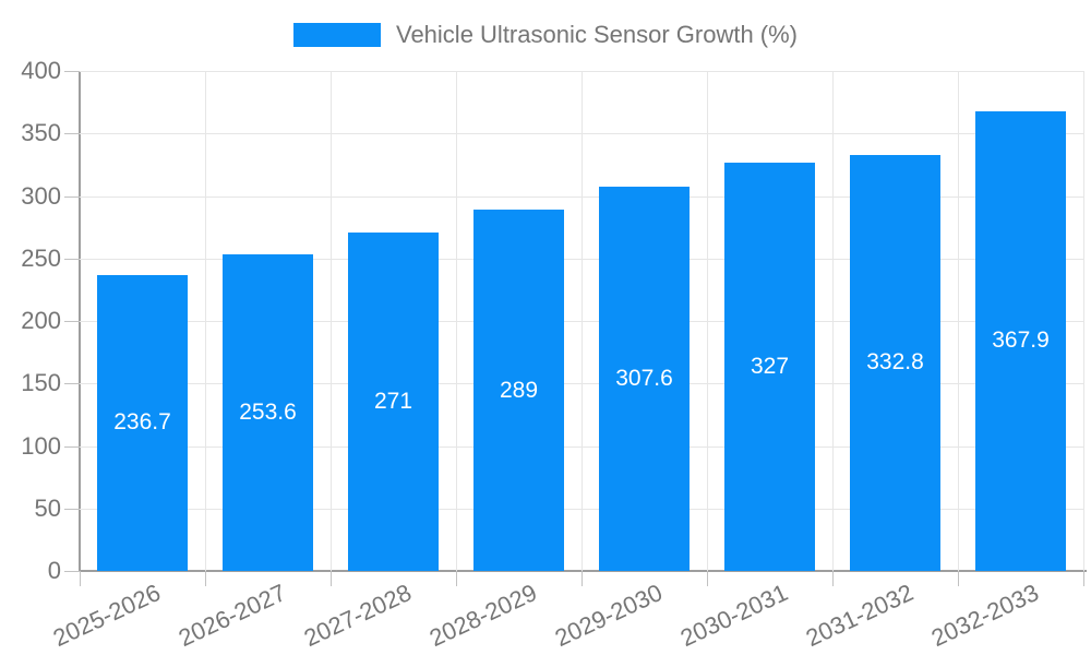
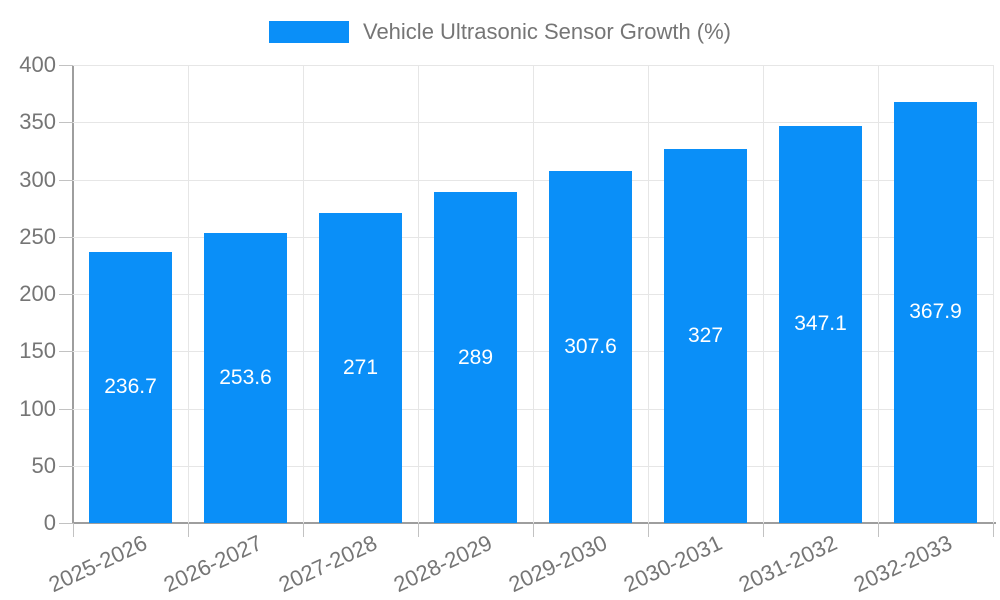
2031-2032: 332.8 -> 347.1
